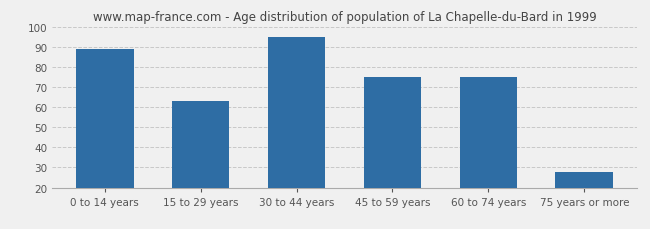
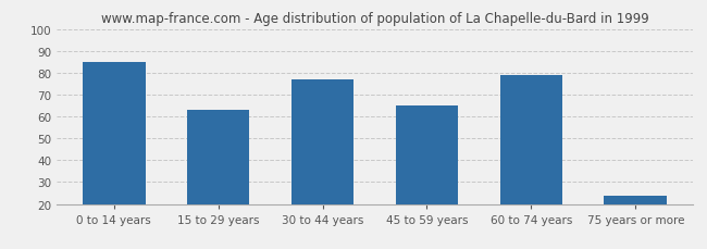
0 to 14 years: 89 -> 85
30 to 44 years: 95 -> 77
45 to 59 years: 75 -> 65
60 to 74 years: 75 -> 79
75 years or more: 28 -> 24
